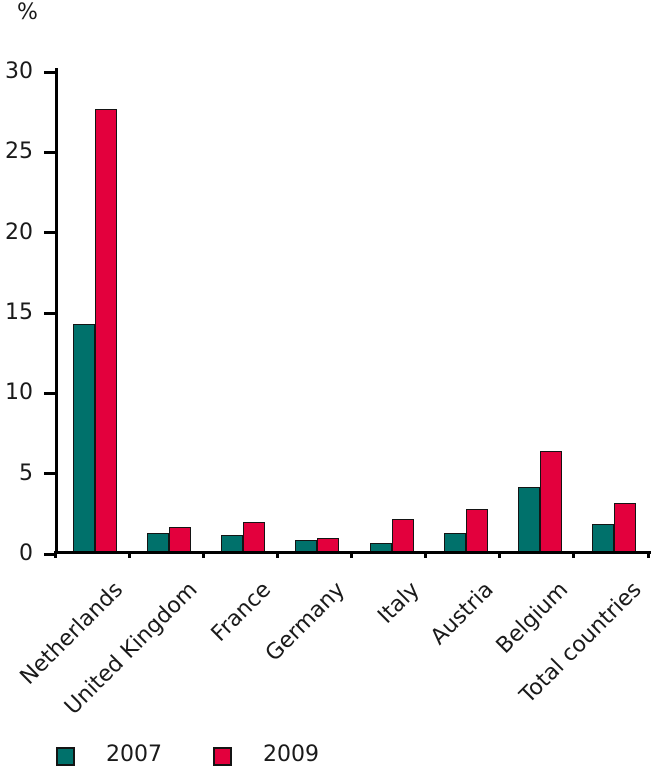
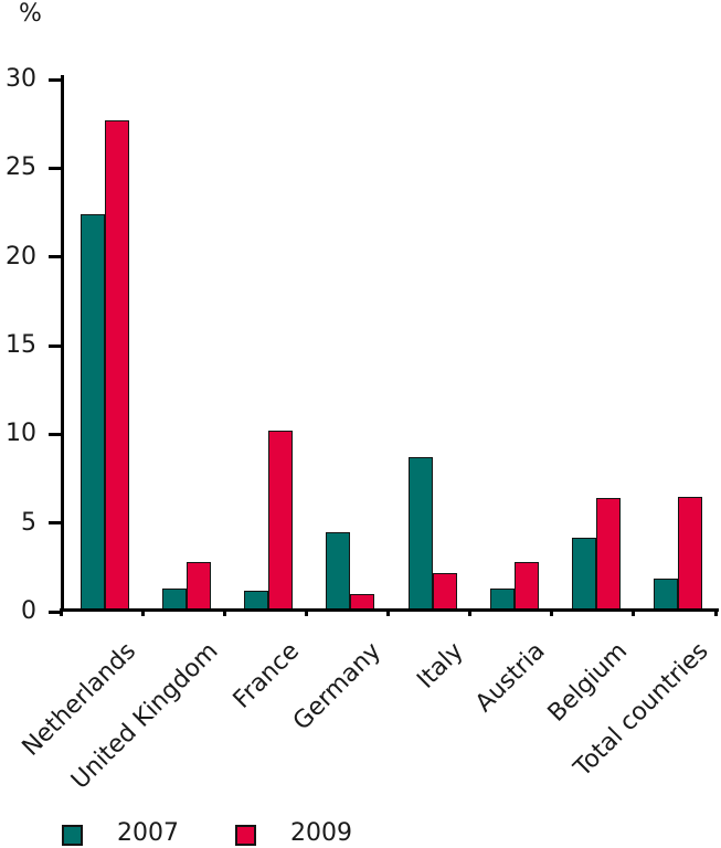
2007/Netherlands: 14.1 -> 22.2
2009/United Kingdom: 1.5 -> 2.6
2009/France: 1.8 -> 10.0
2007/Germany: 0.7 -> 4.3
2007/Italy: 0.5 -> 8.5
2009/Total countries: 3.0 -> 6.3
